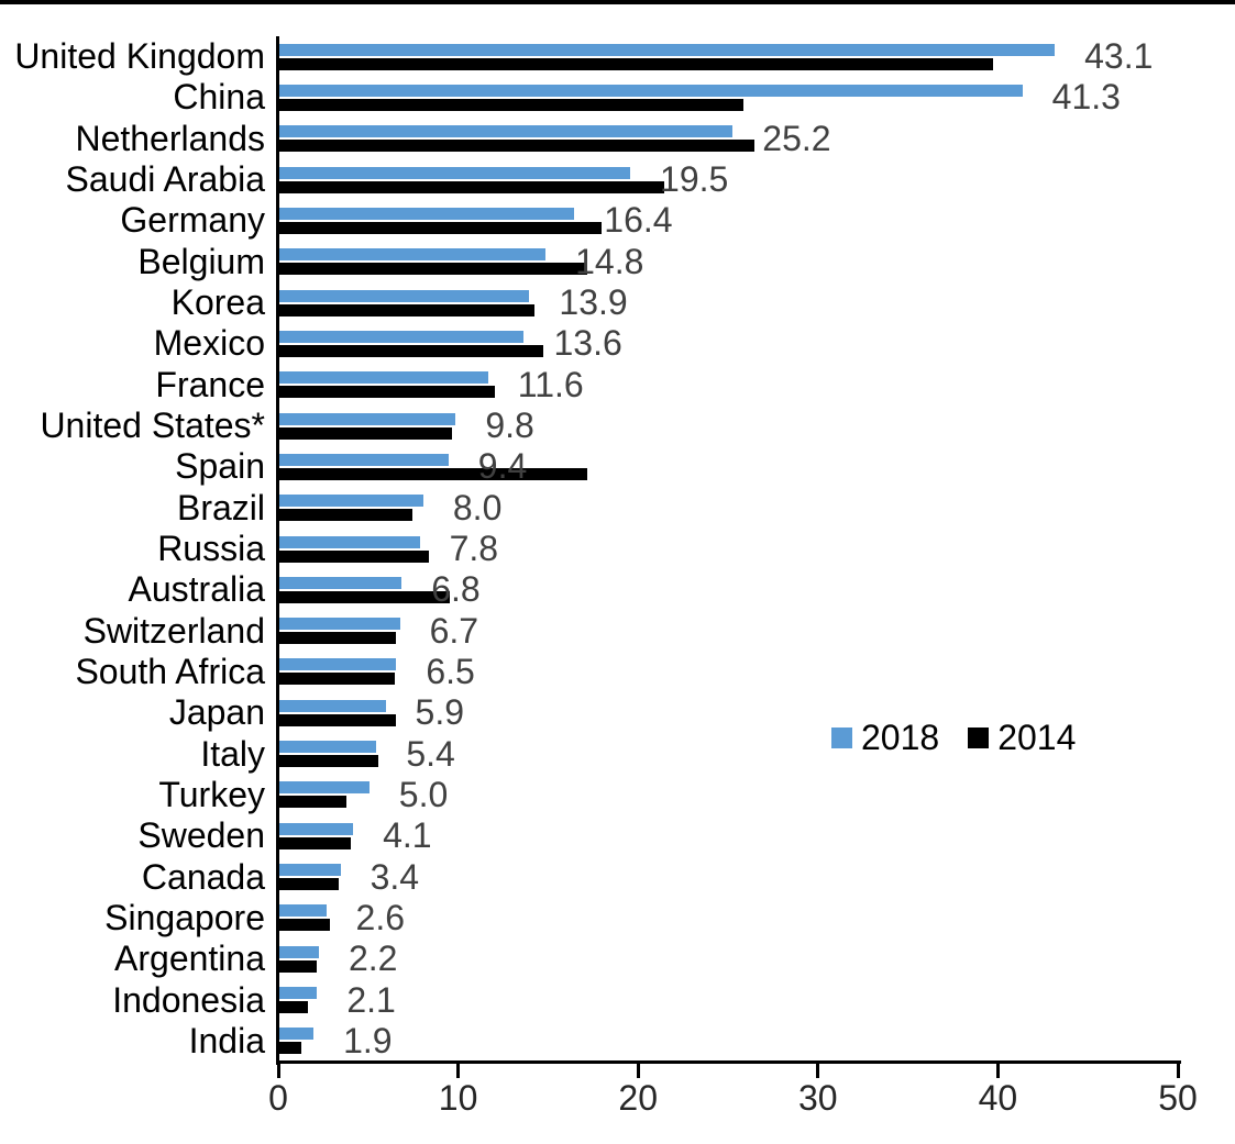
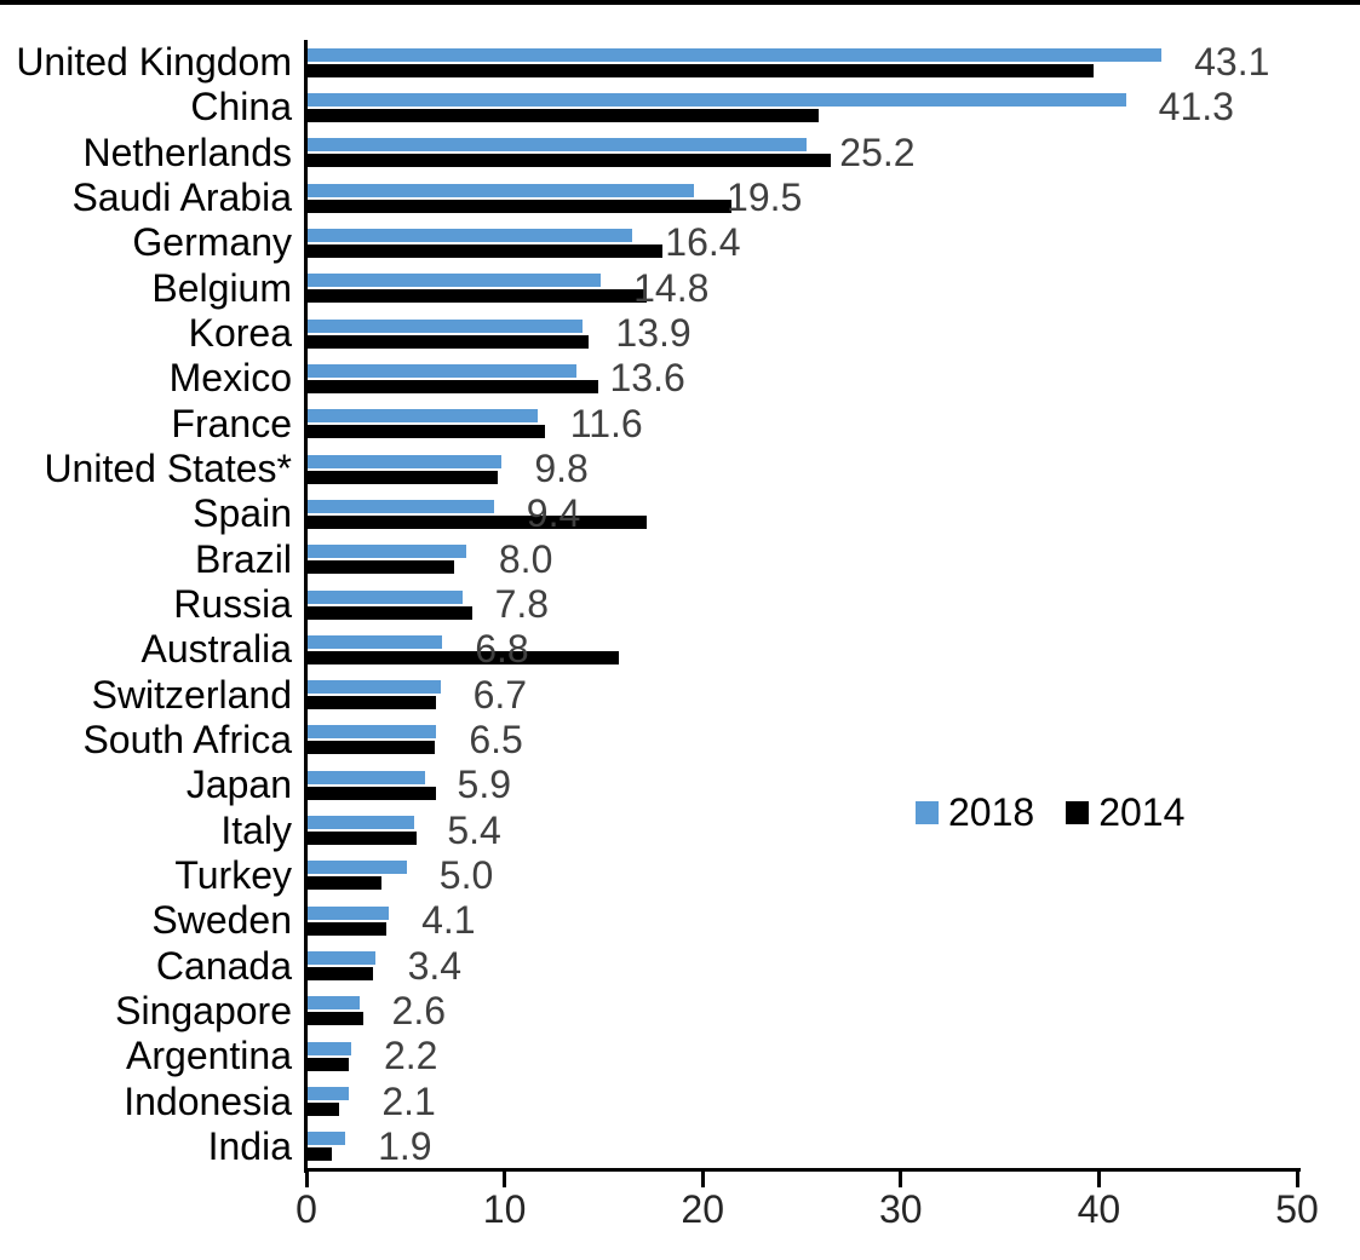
2014/Australia: 9.5 -> 15.7
